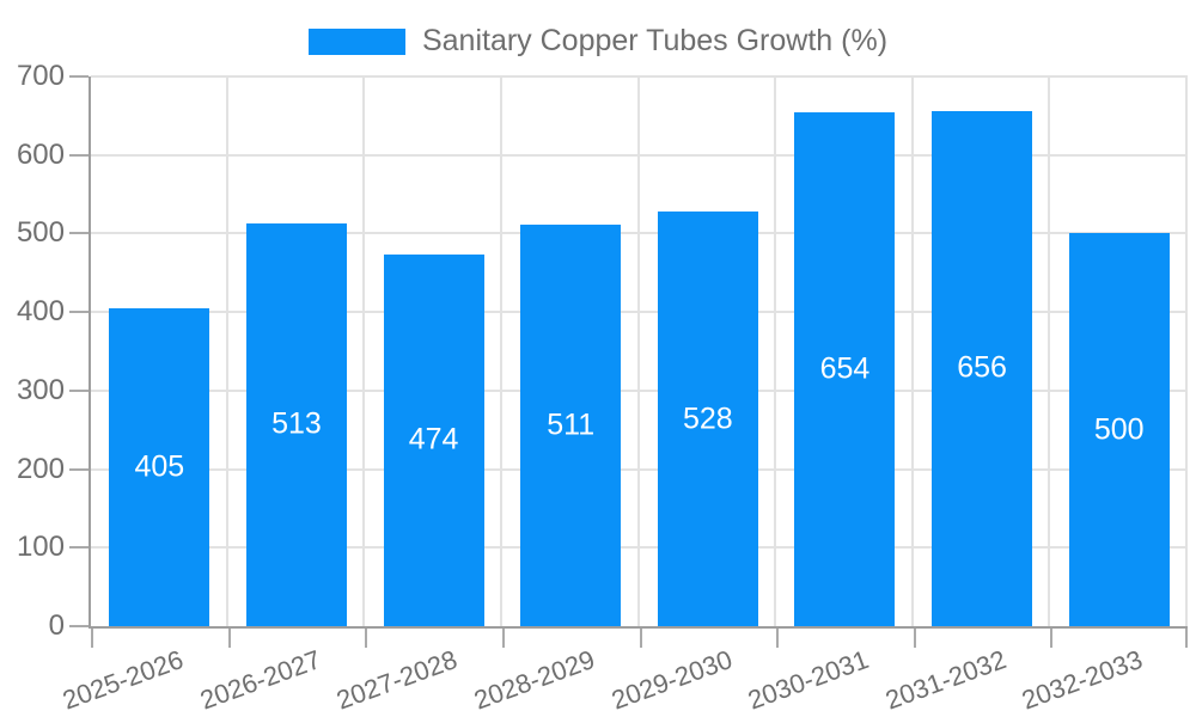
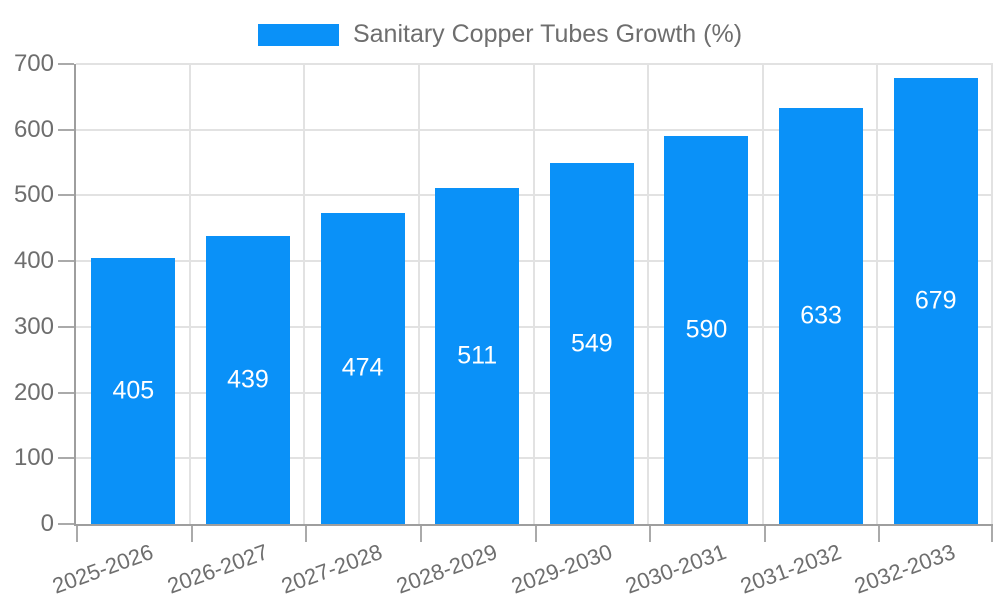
2026-2027: 513 -> 439
2029-2030: 528 -> 549
2030-2031: 654 -> 590
2031-2032: 656 -> 633
2032-2033: 500 -> 679
